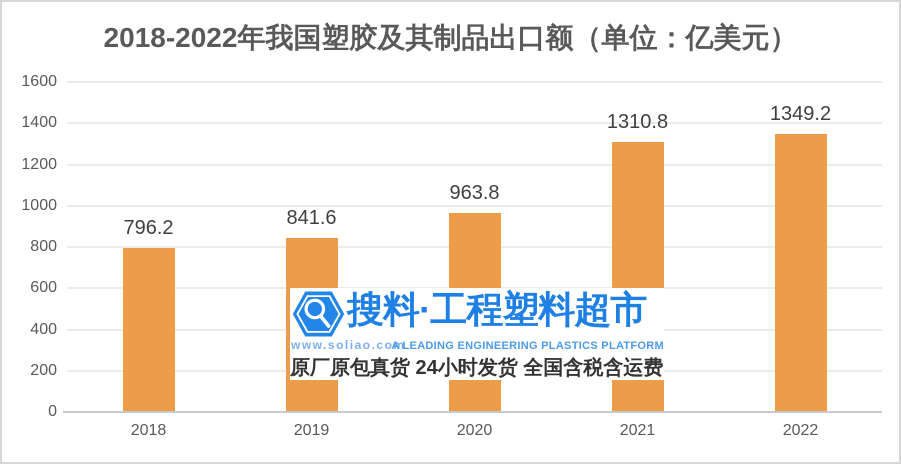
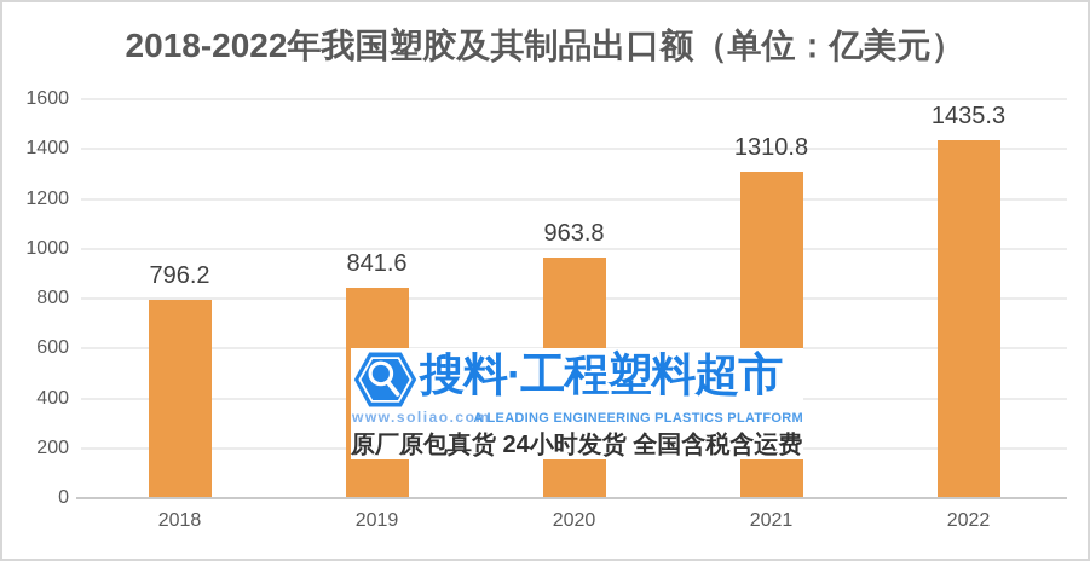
2022: 1349.2 -> 1435.3
